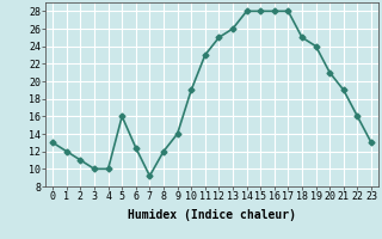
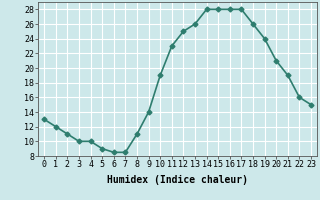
5: 16.0 -> 9.0
6: 12.4 -> 8.5
7: 9.2 -> 8.5
8: 12.0 -> 11.0
18: 25.0 -> 26.0
23: 13.0 -> 15.0
